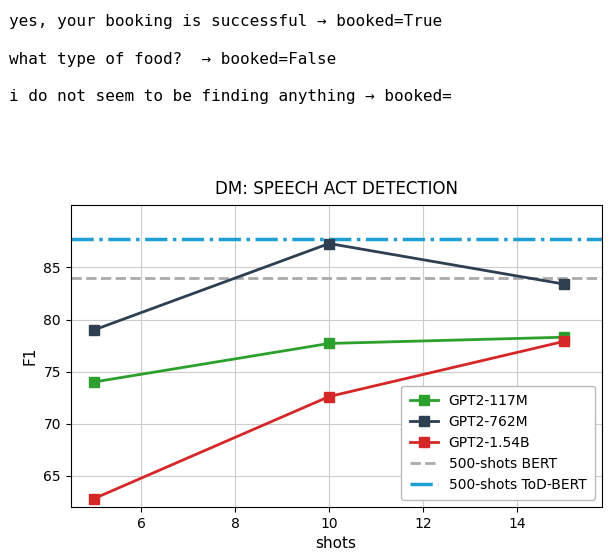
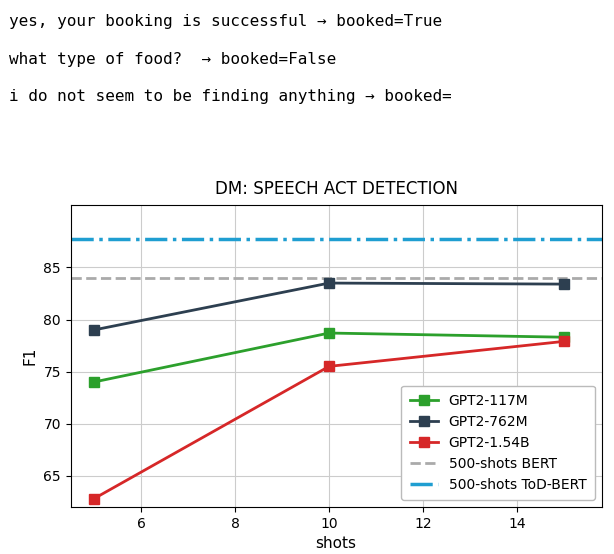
GPT2-117M/10: 77.7 -> 78.7
GPT2-762M/10: 87.3 -> 83.5
GPT2-1.54B/10: 72.6 -> 75.5
